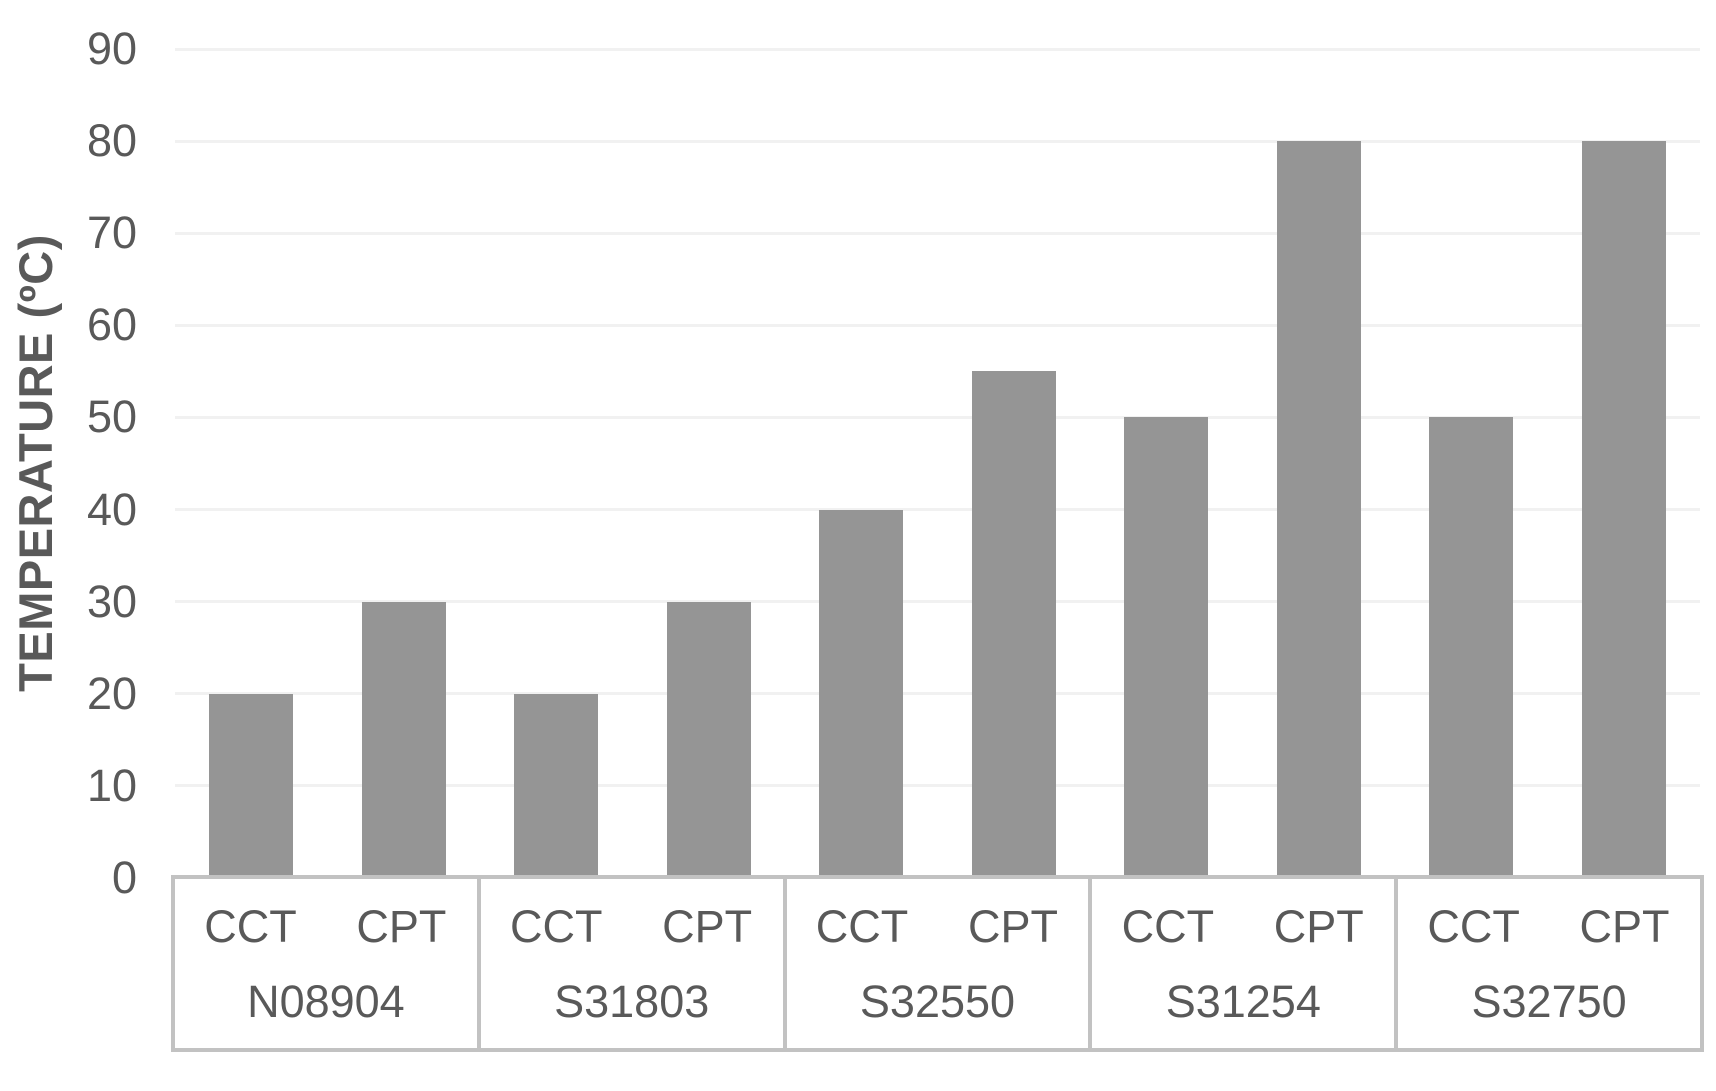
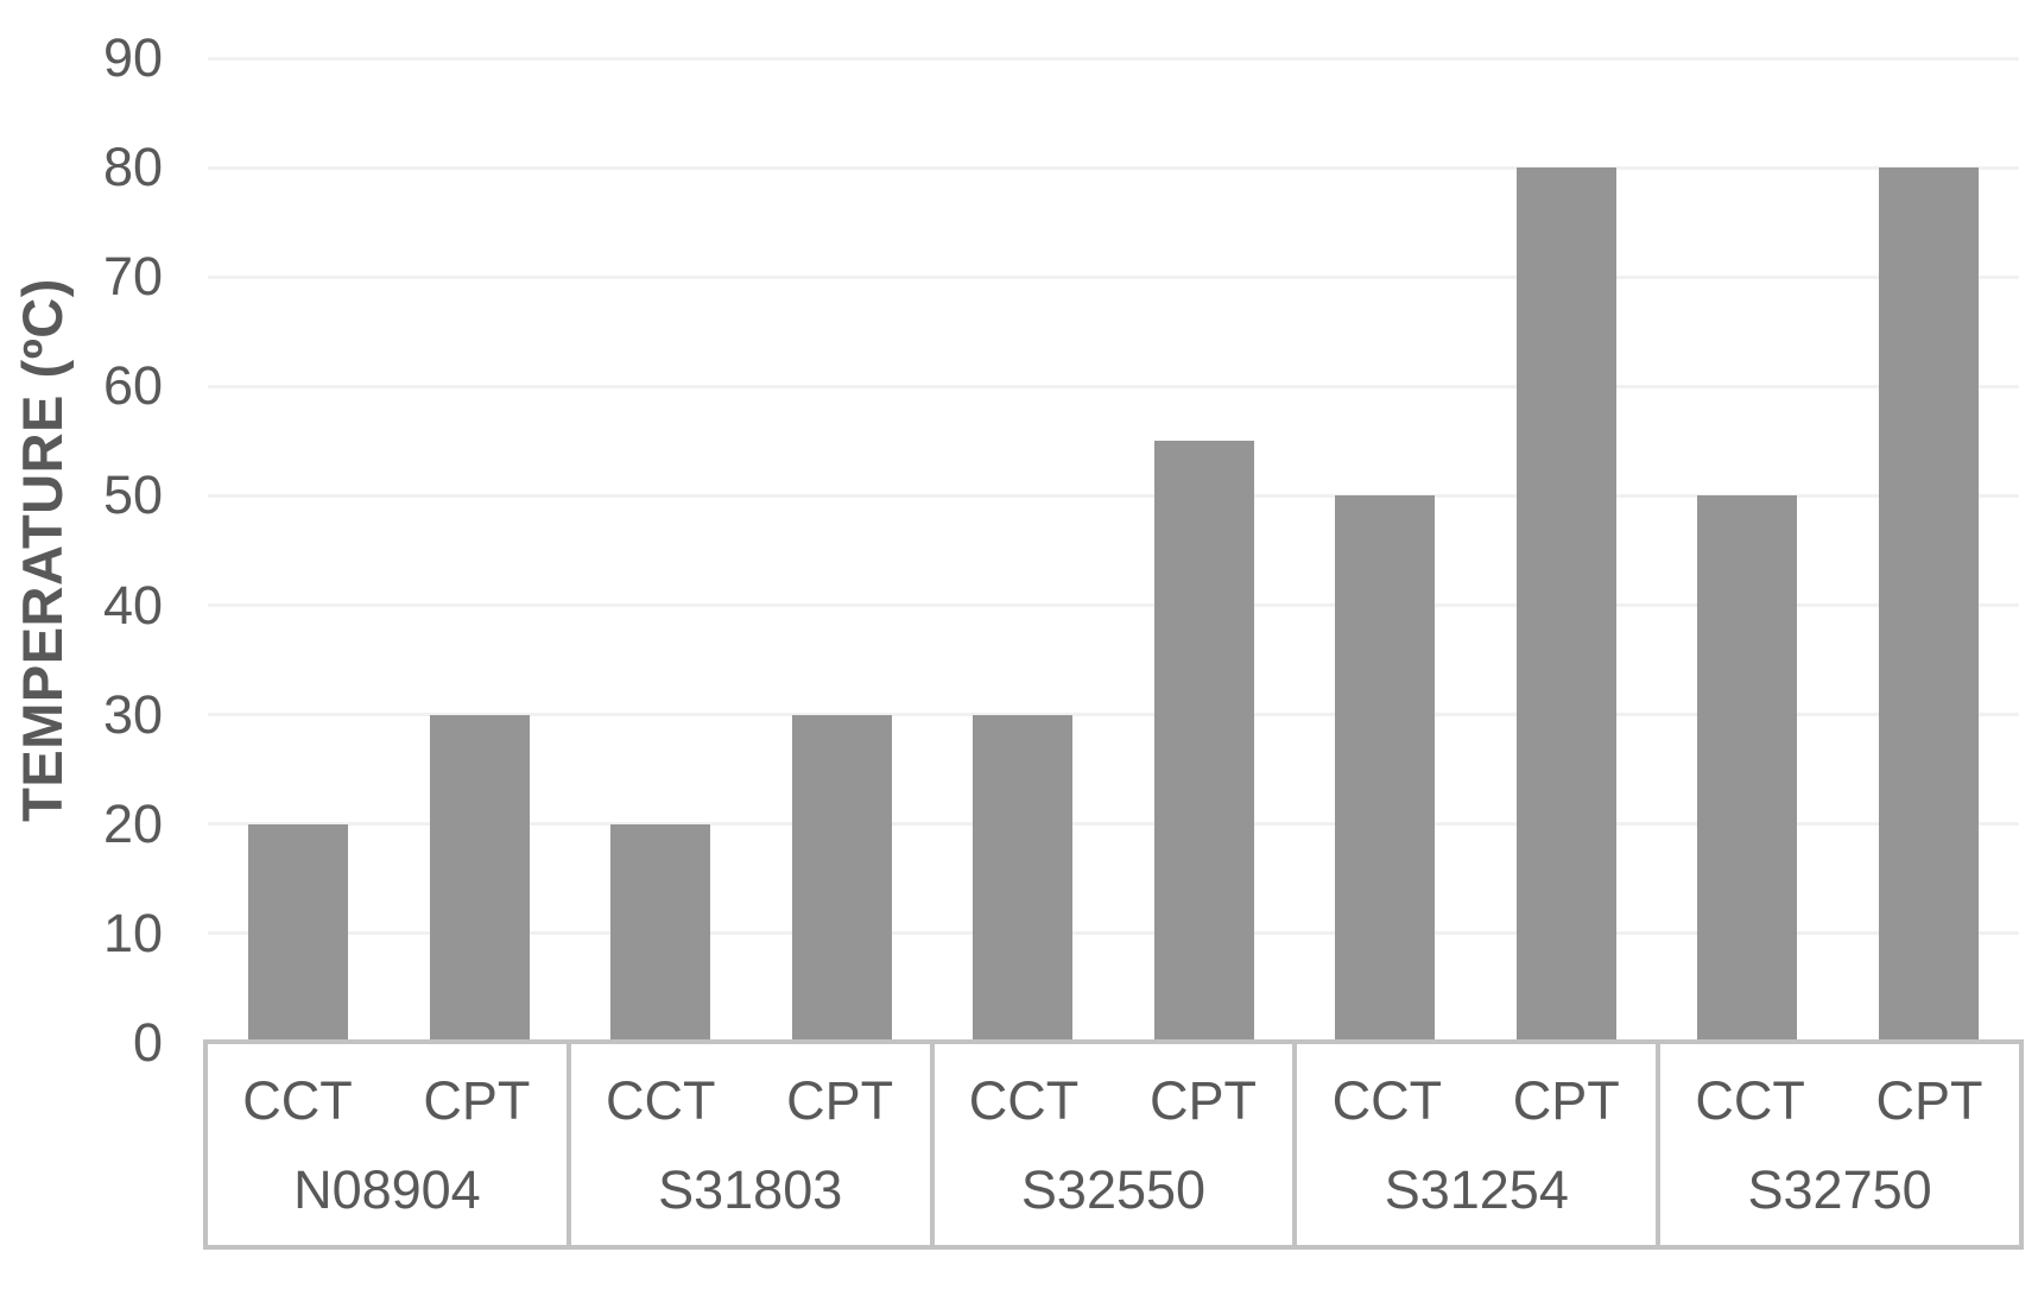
CCT/S32550: 40 -> 30
